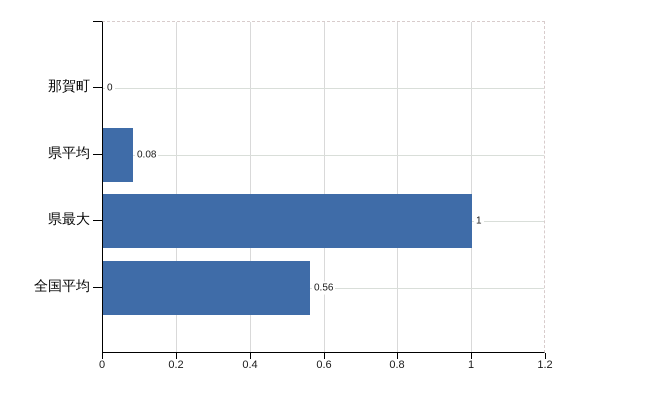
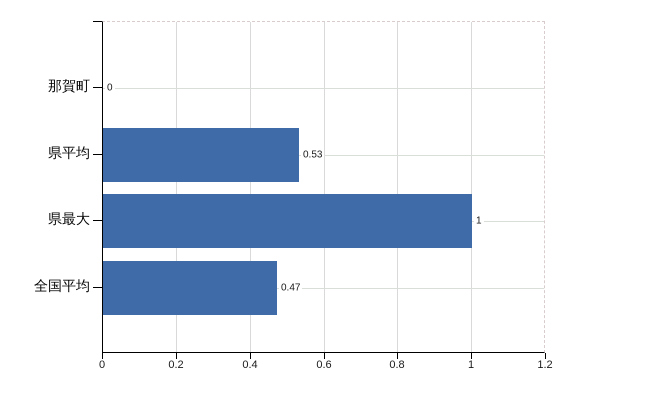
県平均: 0.08 -> 0.53
全国平均: 0.56 -> 0.47
